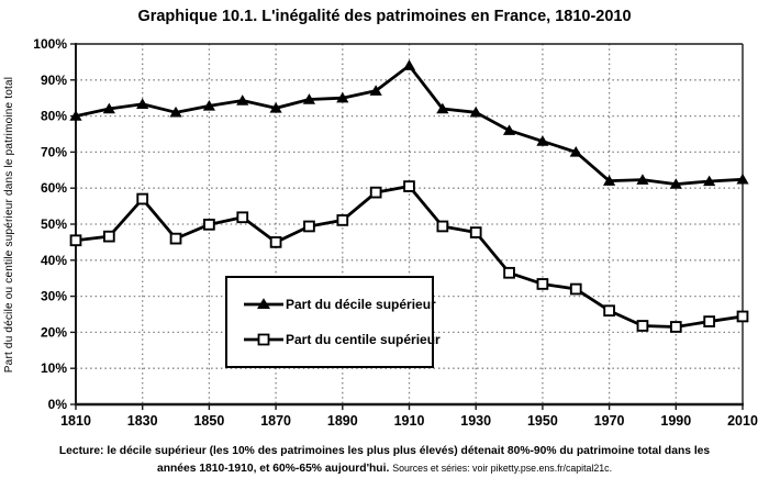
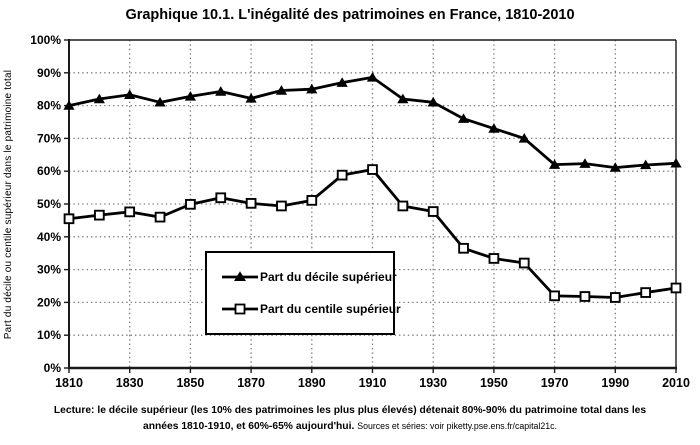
Part du centile supérieur/1830: 57% -> 48%
Part du centile supérieur/1870: 45% -> 50%
Part du décile supérieur/1910: 94% -> 89%
Part du centile supérieur/1970: 26% -> 22%
